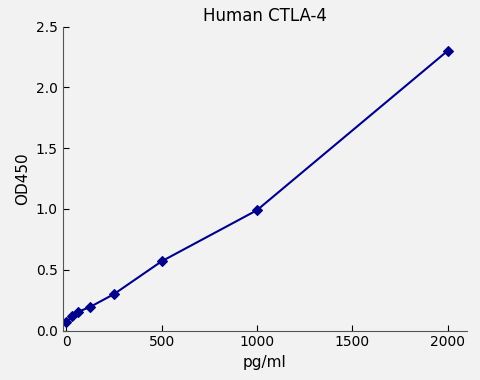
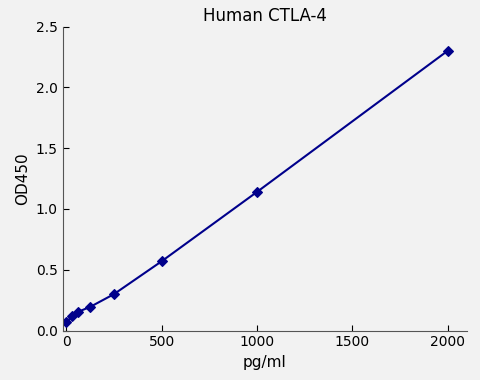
1000: 0.99 -> 1.14
